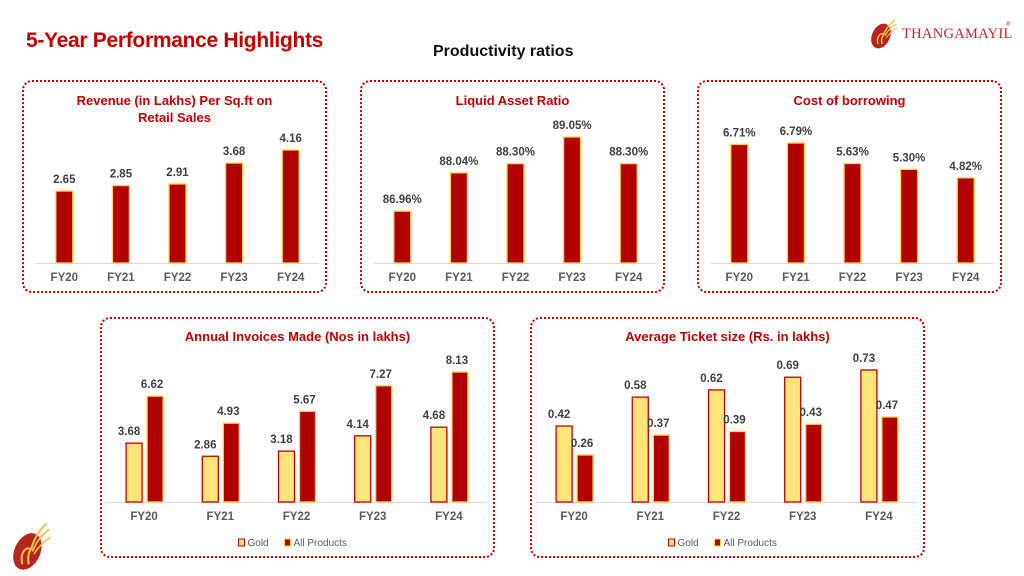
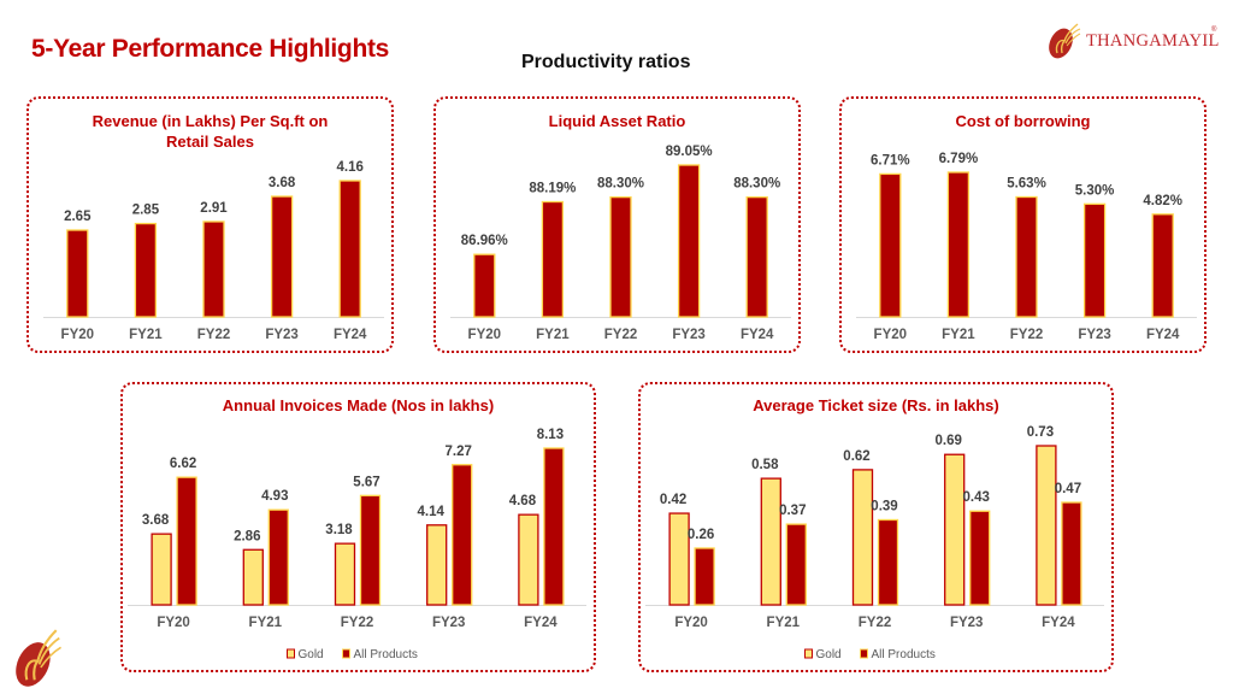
Liquid Asset Ratio/FY21: 88.04% -> 88.19%
